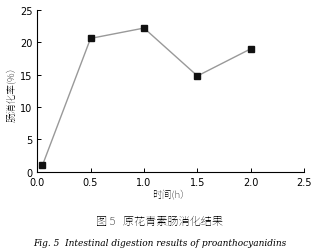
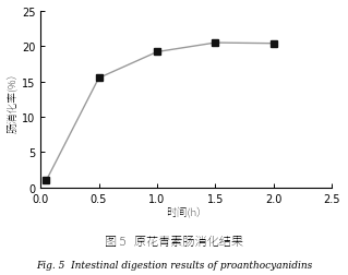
0.5: 20.6 -> 15.5
1.0: 22.2 -> 19.2
1.5: 14.8 -> 20.5
2.0: 19.0 -> 20.4
